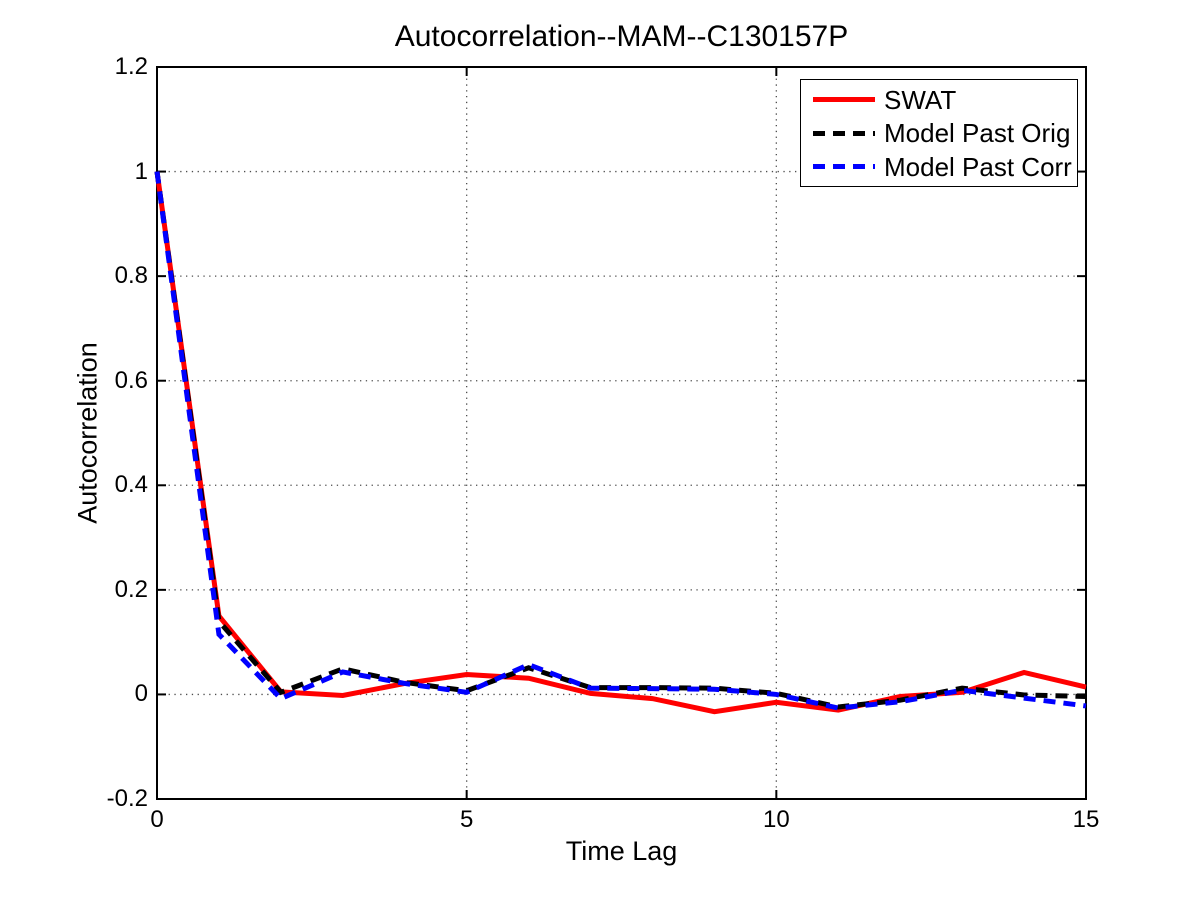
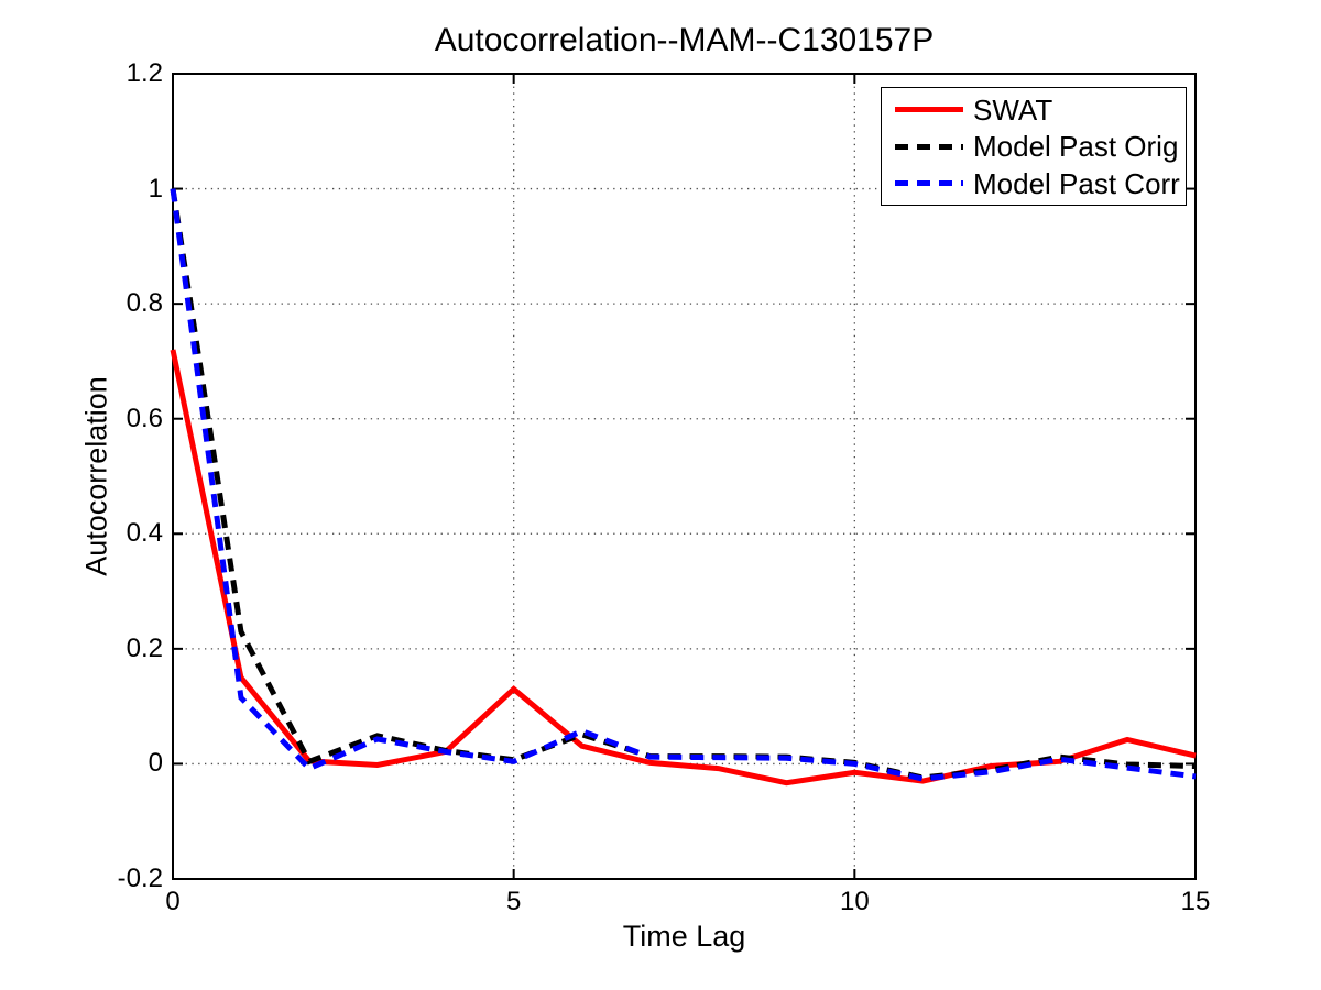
SWAT/0: 1.00 -> 0.72
Model Past Orig/1: 0.14 -> 0.23
SWAT/5: 0.04 -> 0.13
